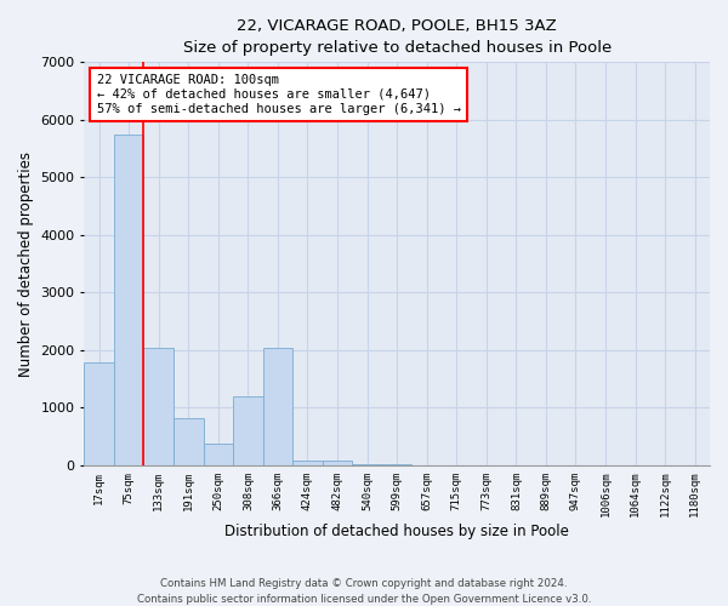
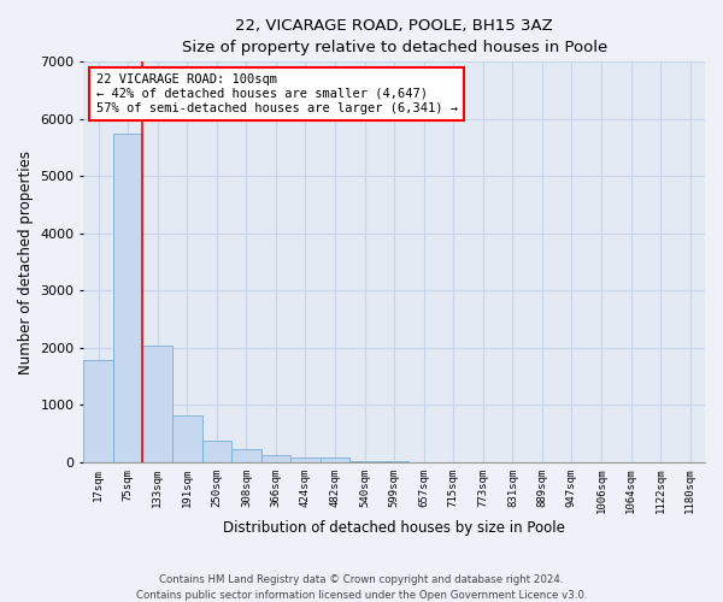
308sqm: 1200 -> 240
366sqm: 2050 -> 120
